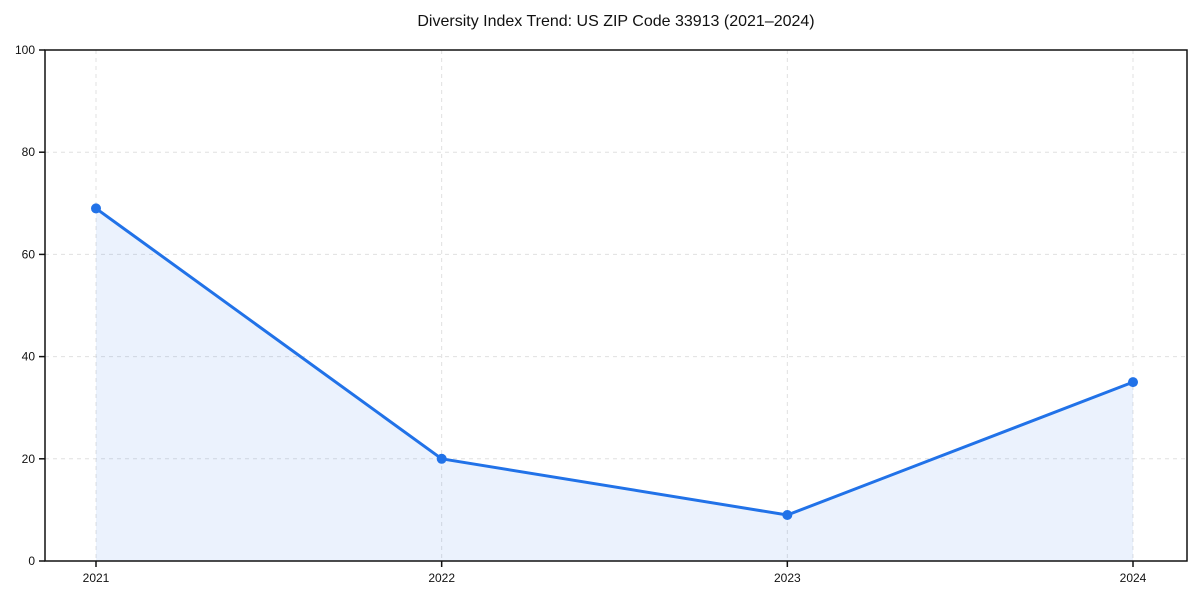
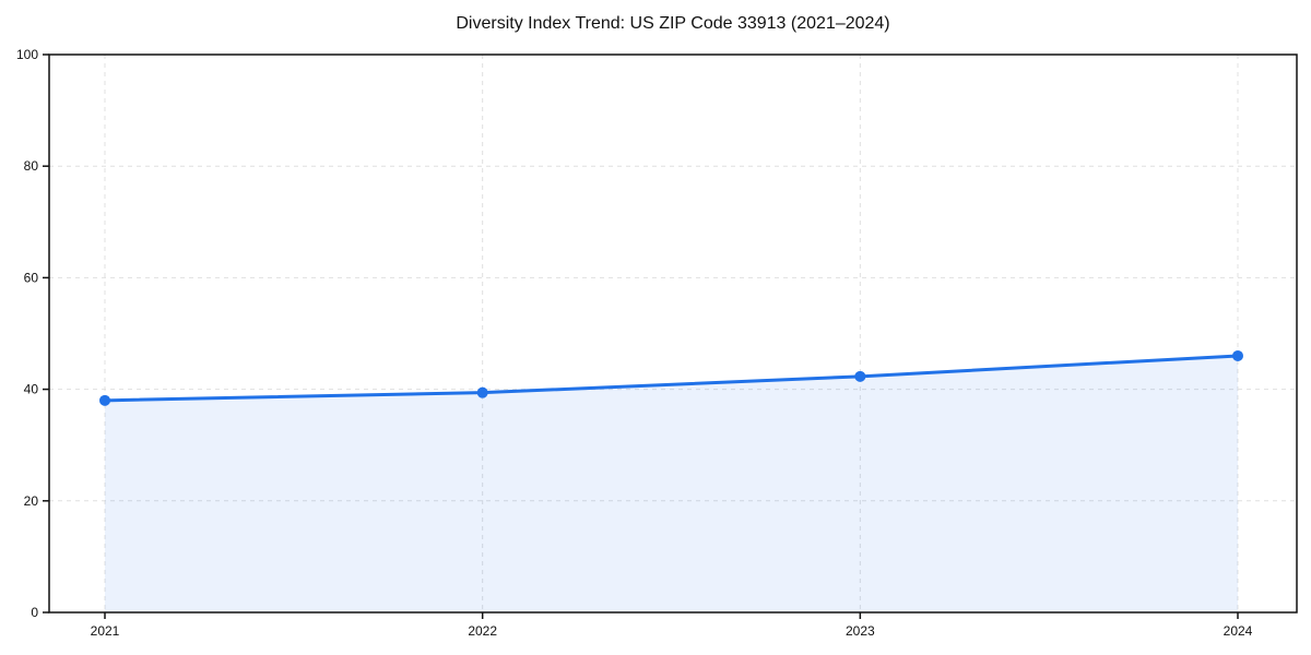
2021: 69 -> 38
2022: 20 -> 39
2023: 9 -> 42
2024: 35 -> 46
